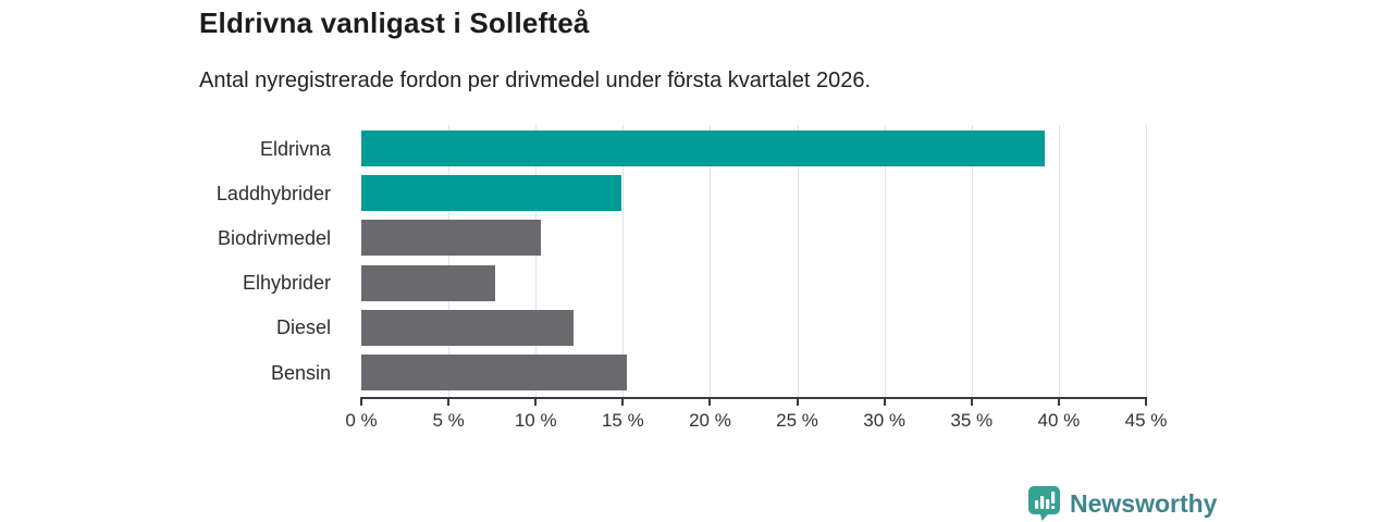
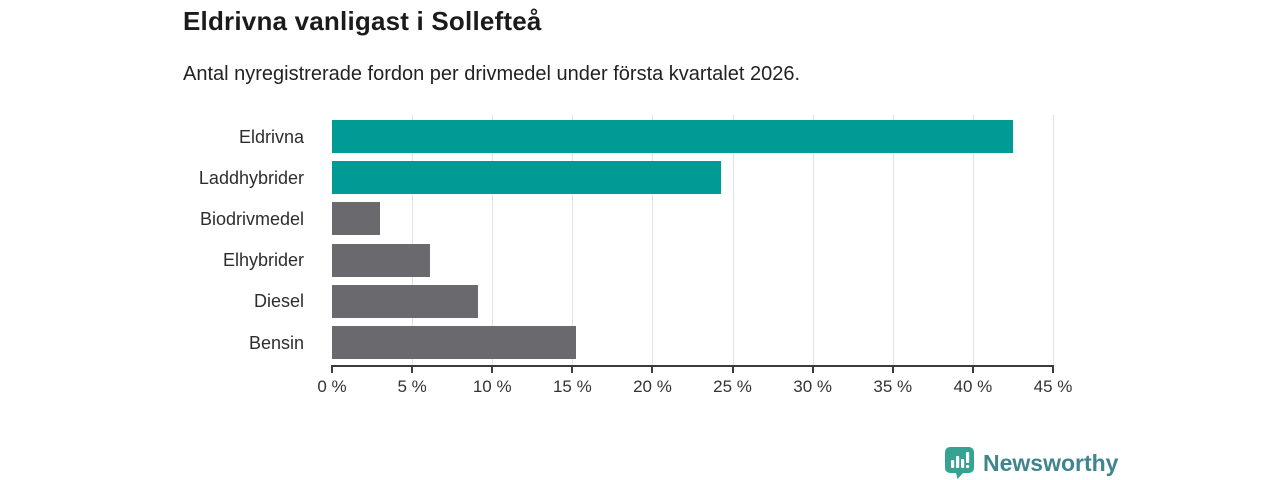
Eldrivna: 39.2% -> 42.5%
Laddhybrider: 14.9% -> 24.3%
Biodrivmedel: 10.3% -> 3.0%
Elhybrider: 7.7% -> 6.1%
Diesel: 12.2% -> 9.1%
